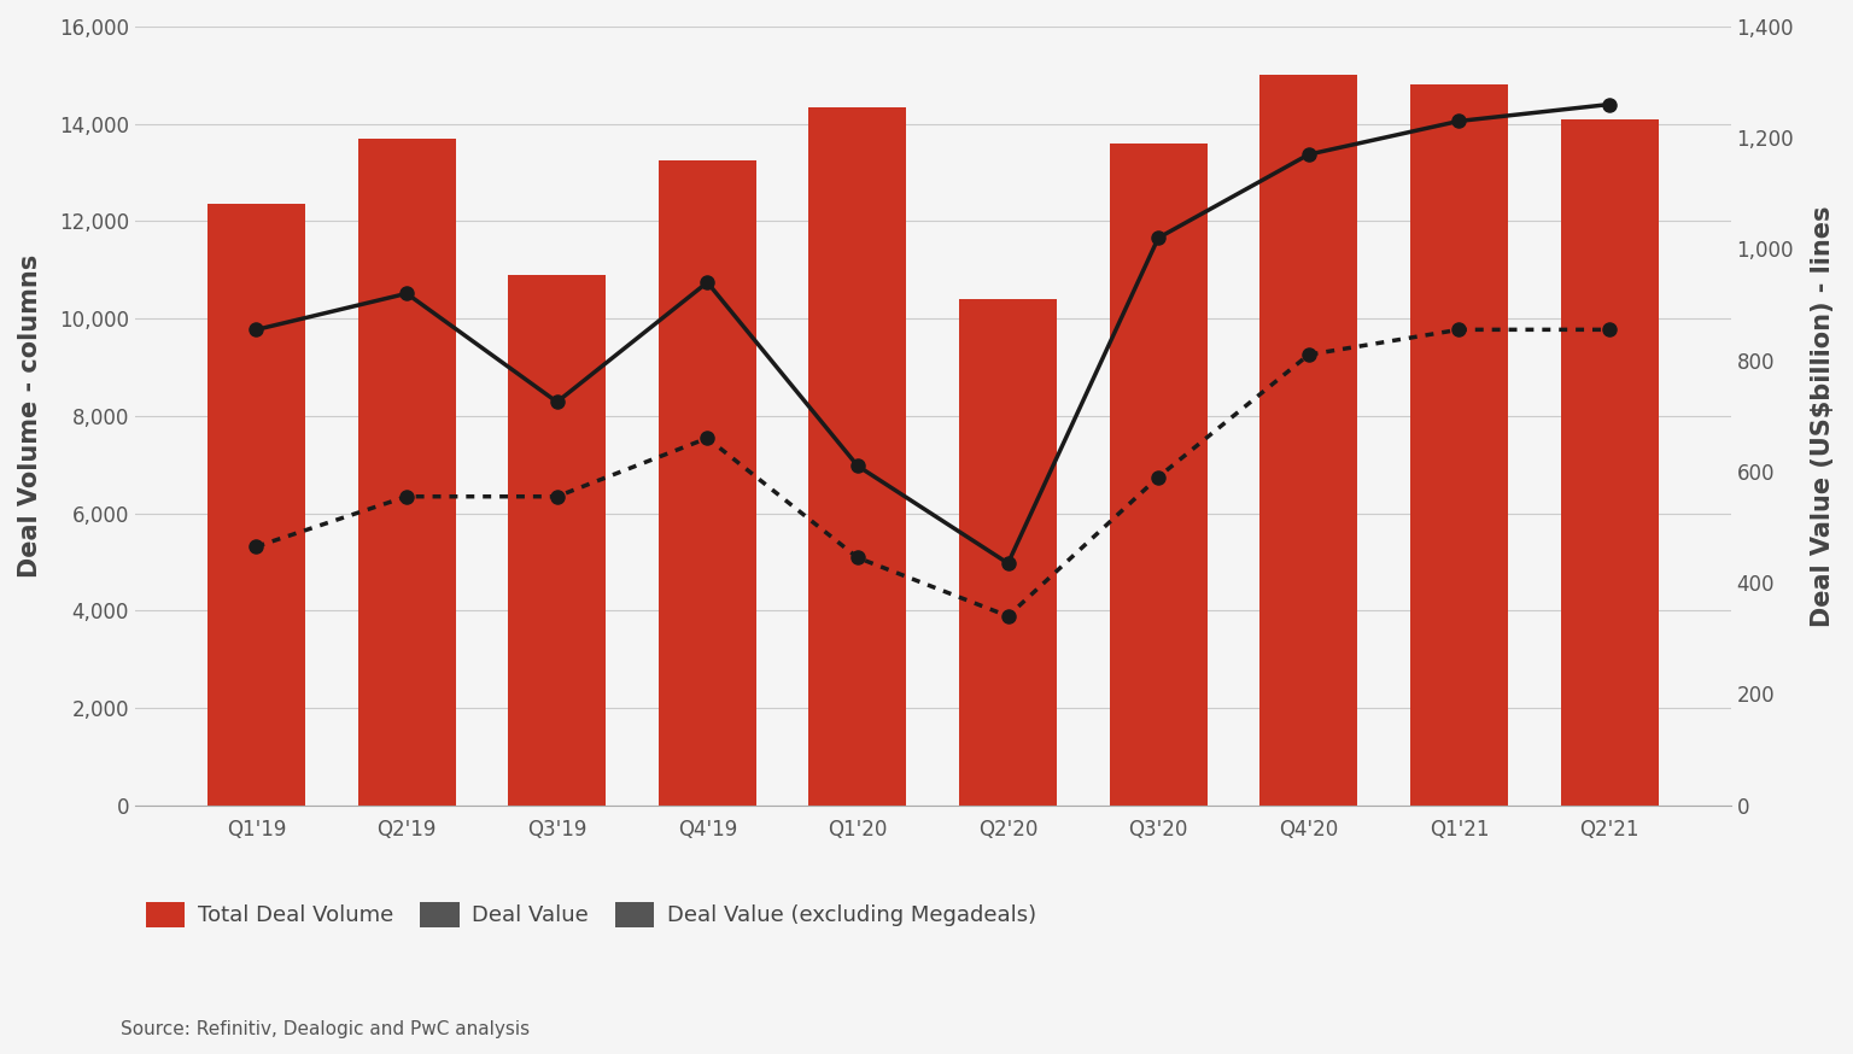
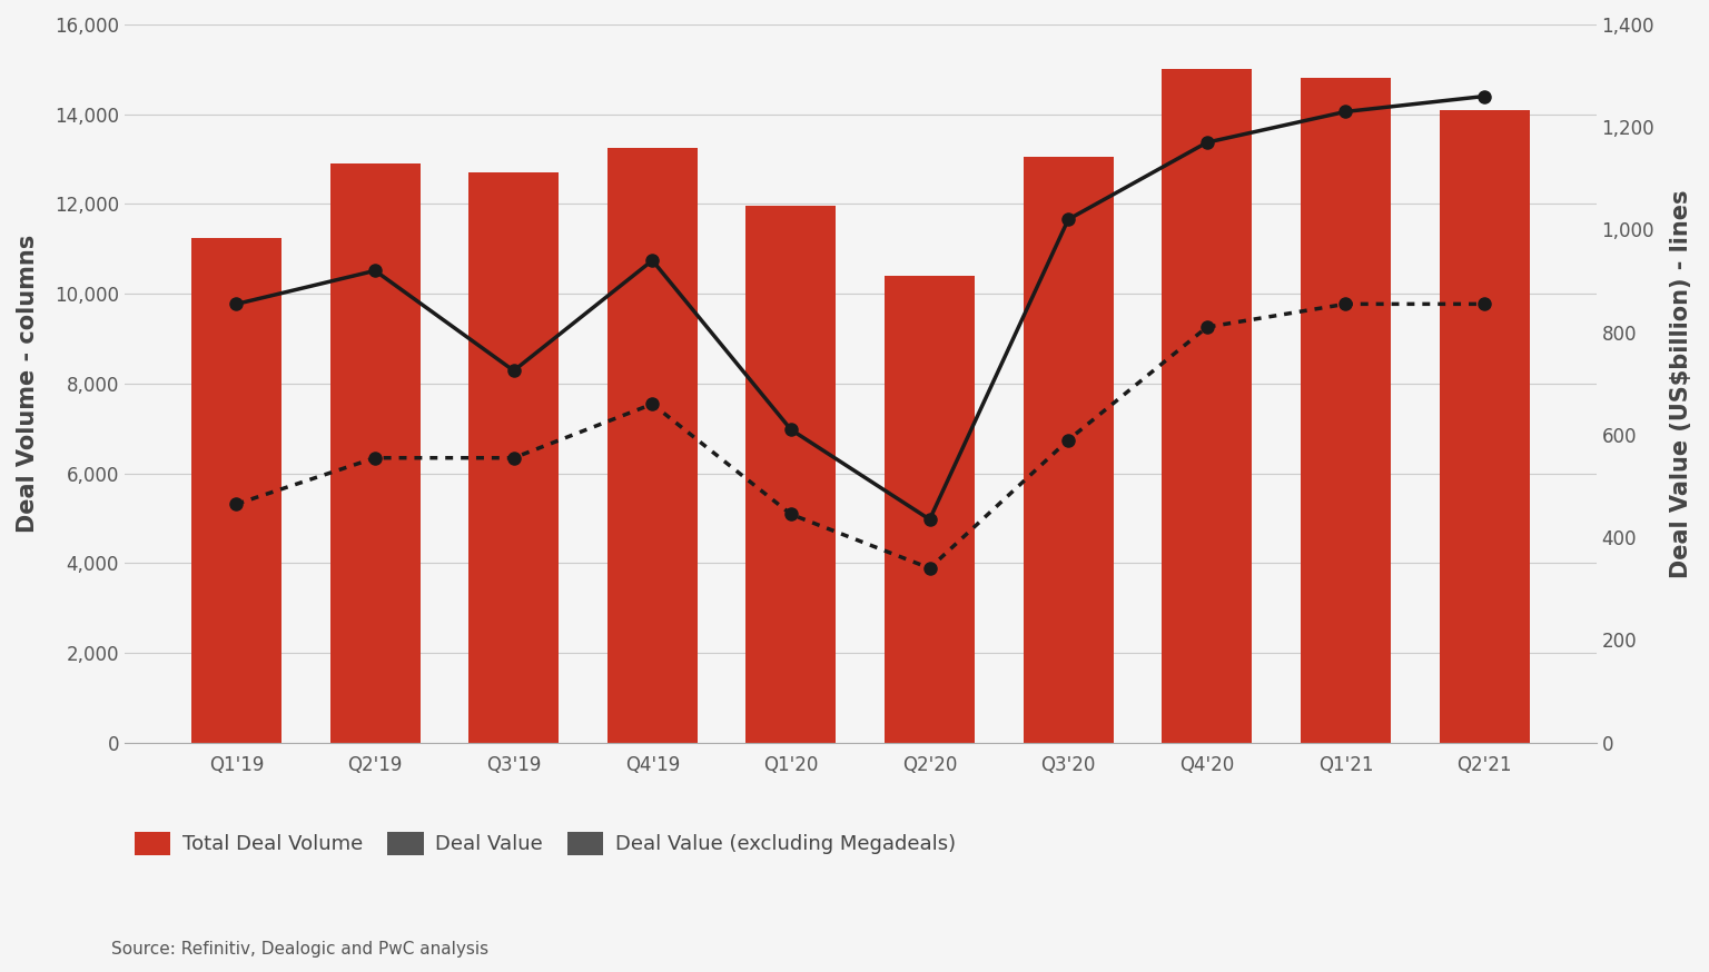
Total Deal Volume/Q1'19: 12,350 -> 11,250
Total Deal Volume/Q2'19: 13,700 -> 12,900
Total Deal Volume/Q3'19: 10,900 -> 12,700
Total Deal Volume/Q1'20: 14,350 -> 11,950
Total Deal Volume/Q3'20: 13,600 -> 13,050
